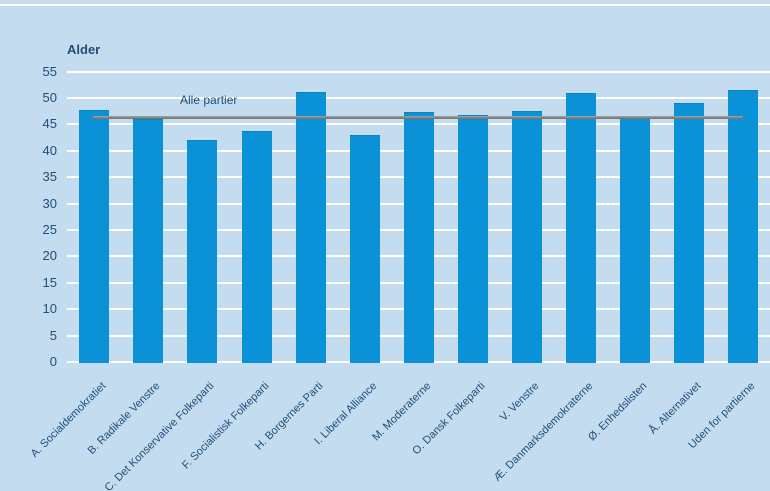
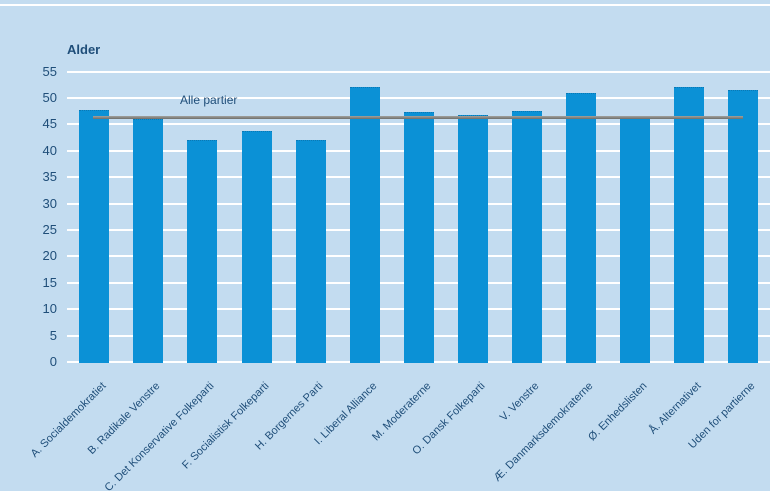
H. Borgernes Parti: 51 -> 42
I. Liberal Alliance: 43 -> 52
Å. Alternativet: 49 -> 52
